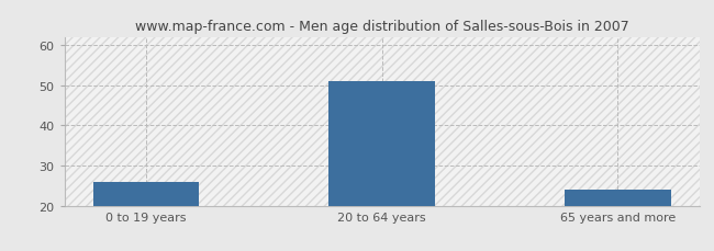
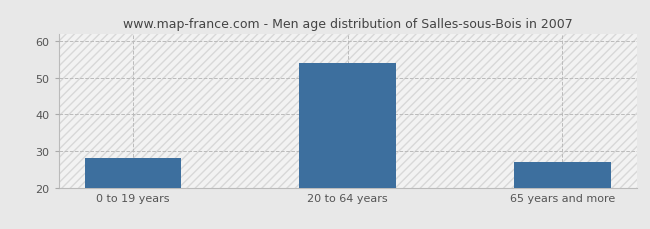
0 to 19 years: 26 -> 28
20 to 64 years: 51 -> 54
65 years and more: 24 -> 27
